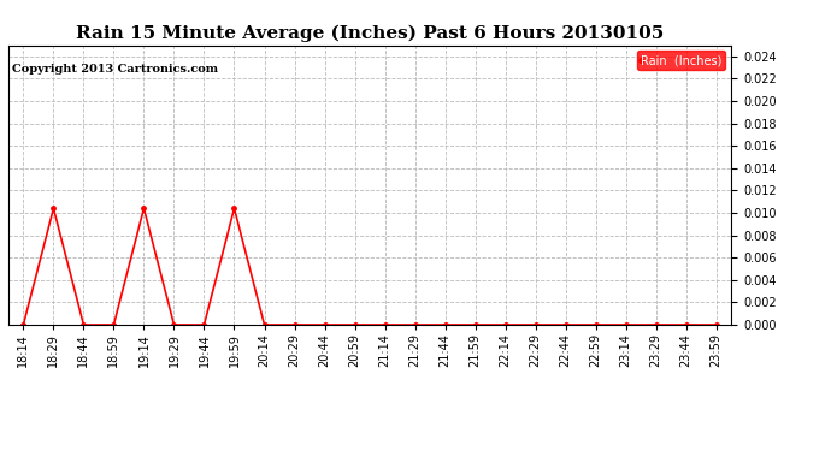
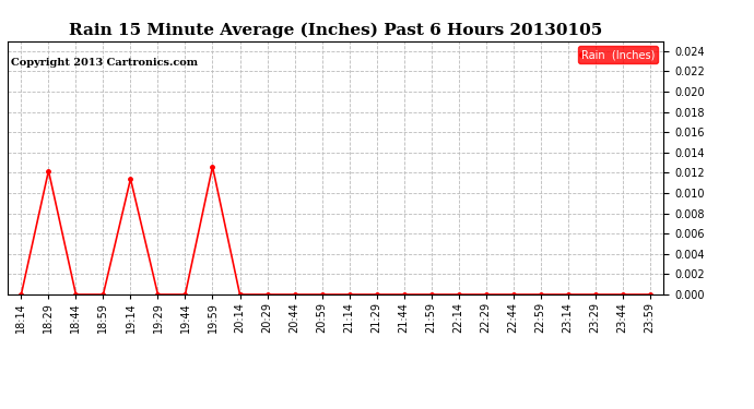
18:29: 0.0104 -> 0.0122
19:14: 0.0104 -> 0.0114
19:59: 0.0104 -> 0.0126
